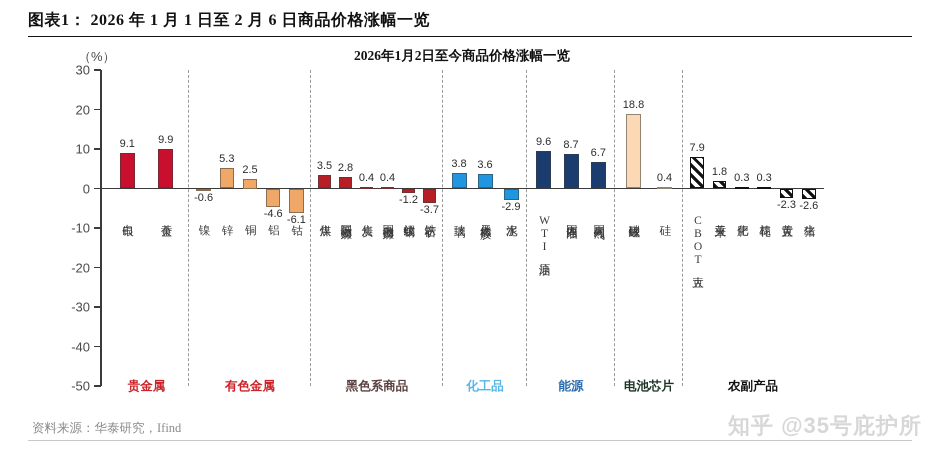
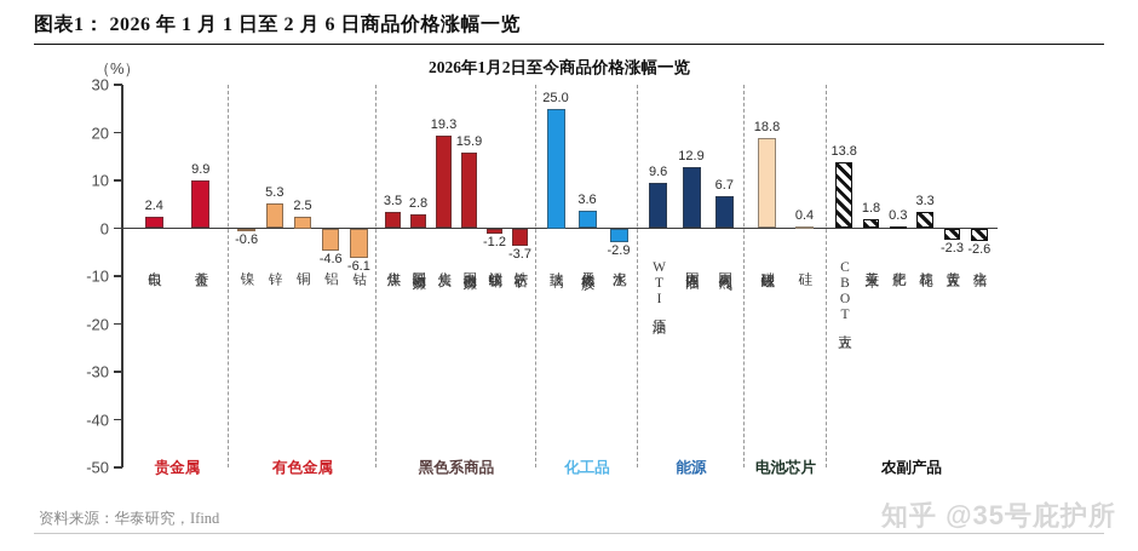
白银: 9.1 -> 2.4
焦炭: 0.4 -> 19.3
国内动力煤: 0.4 -> 15.9
玻璃: 3.8 -> 25.0
国内原油: 8.7 -> 12.9
CBOT大豆: 7.9 -> 13.8
棉花: 0.3 -> 3.3
